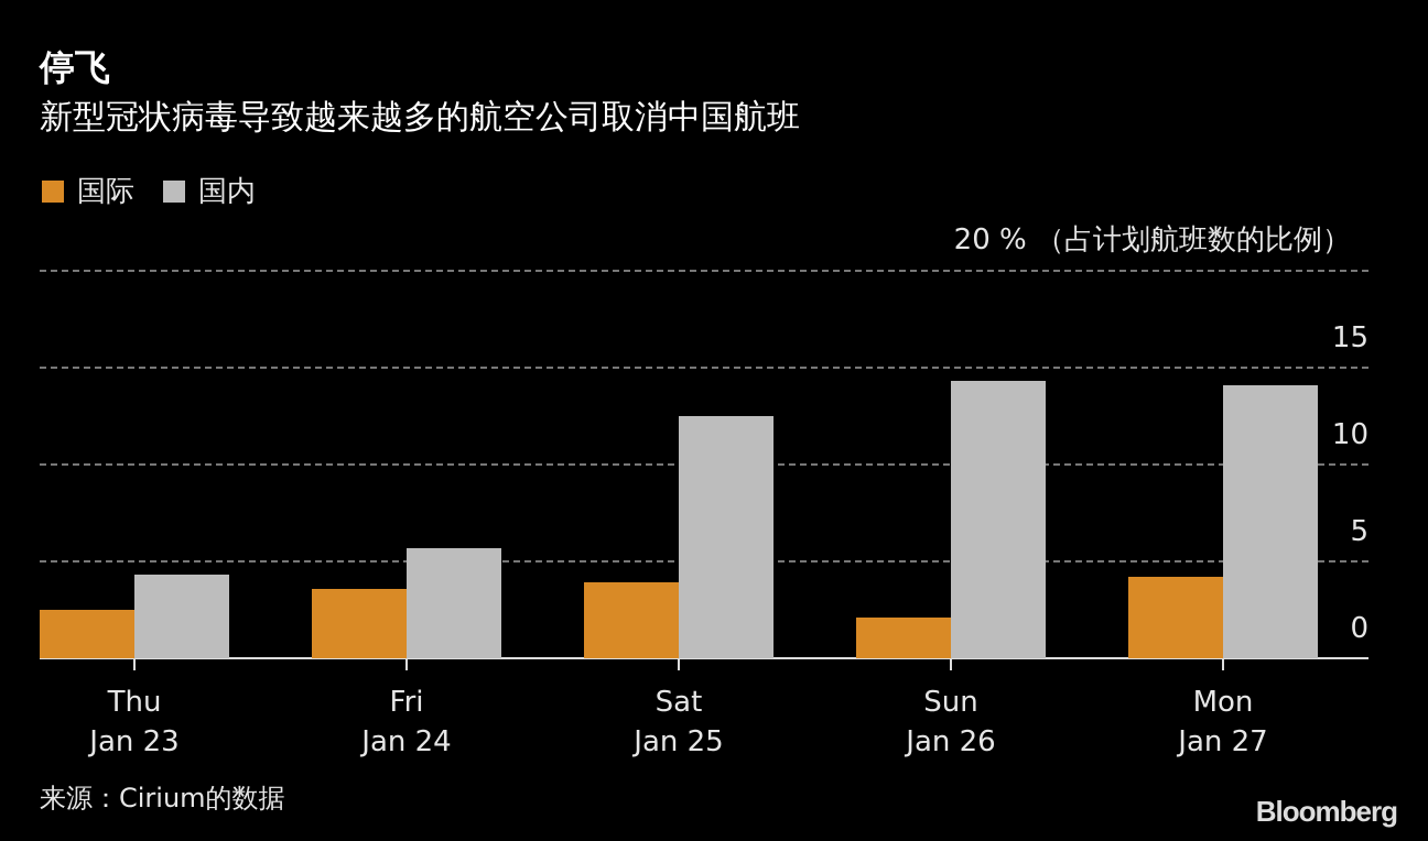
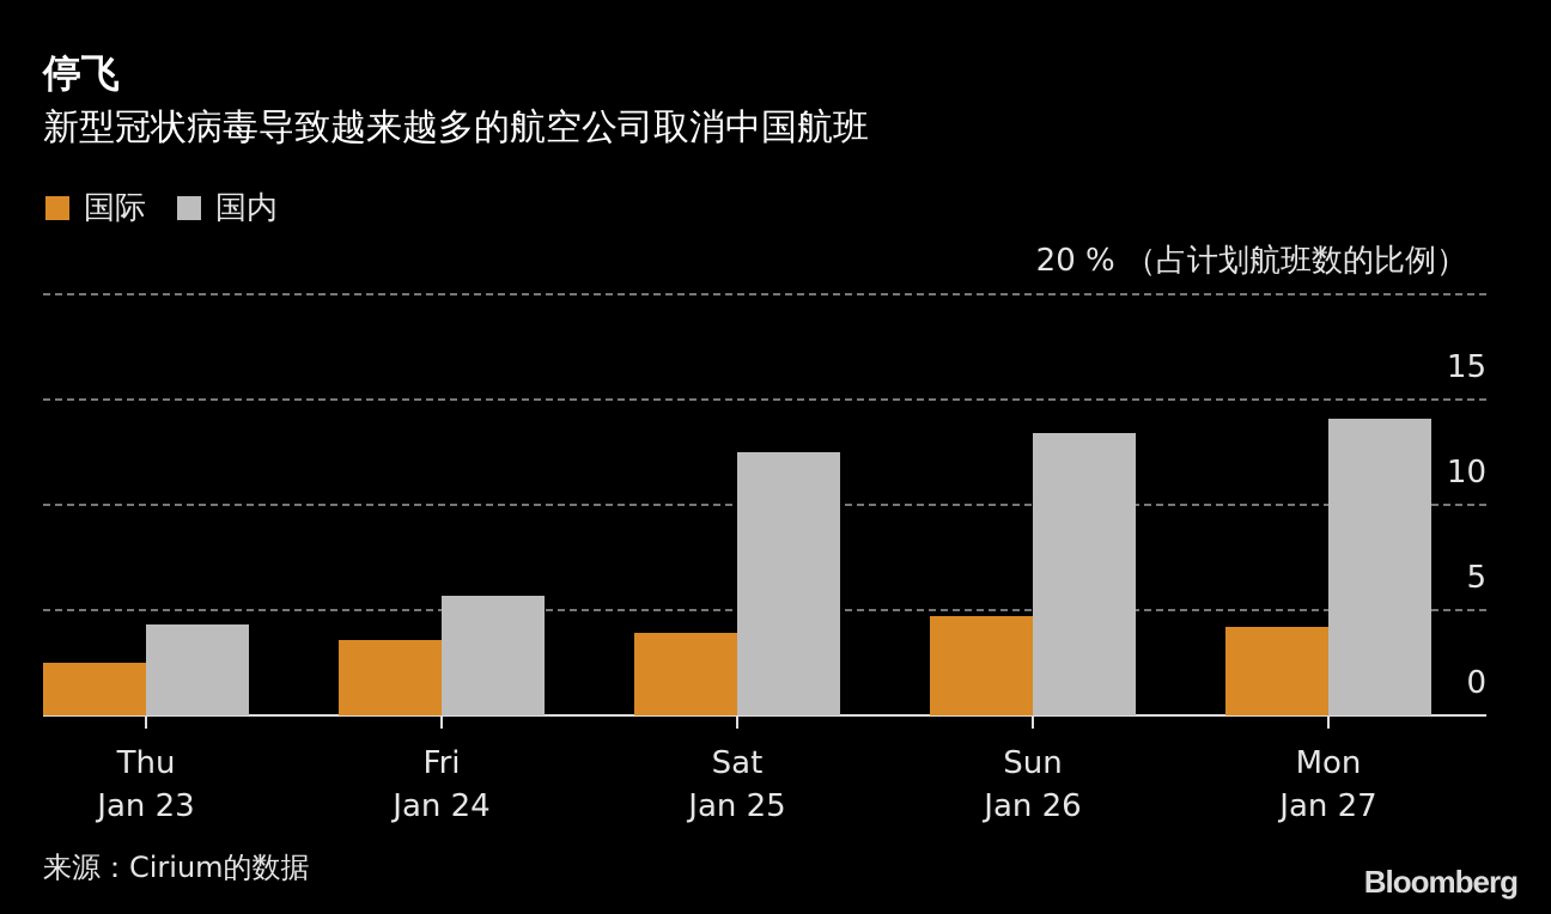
国际/Sun Jan 26: 2.1 -> 4.7
国内/Sun Jan 26: 14.3 -> 13.4
